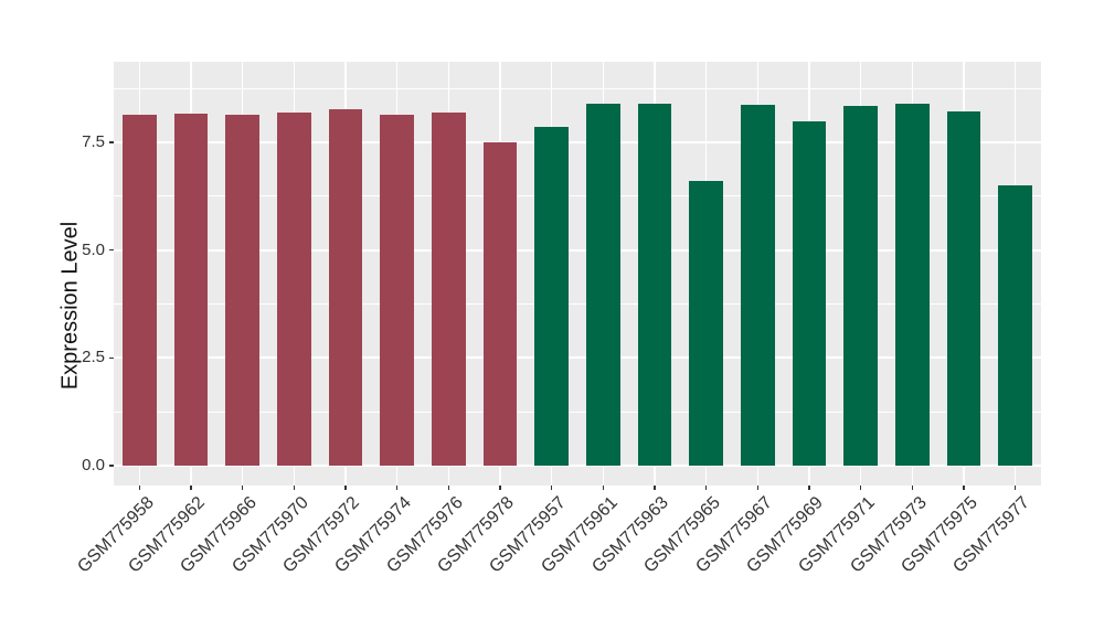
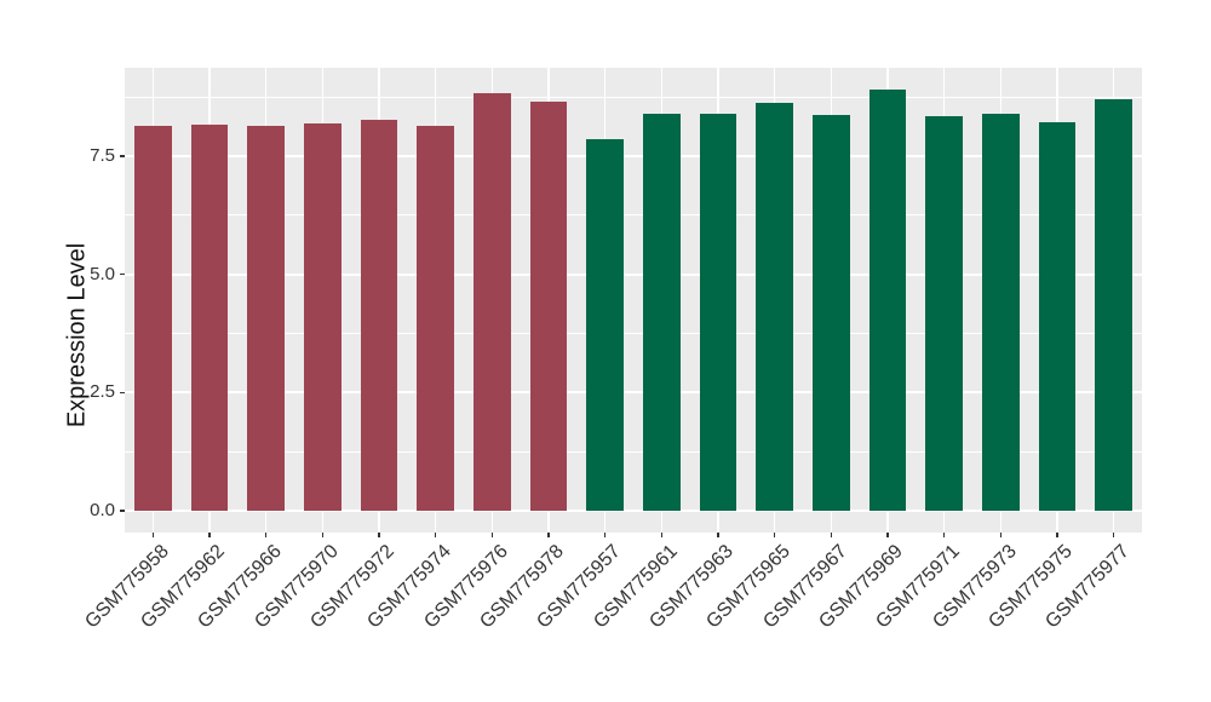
GSM775976: 8.2 -> 8.8
GSM775978: 7.5 -> 8.7
GSM775965: 6.6 -> 8.6
GSM775969: 8.0 -> 8.9
GSM775977: 6.5 -> 8.7
